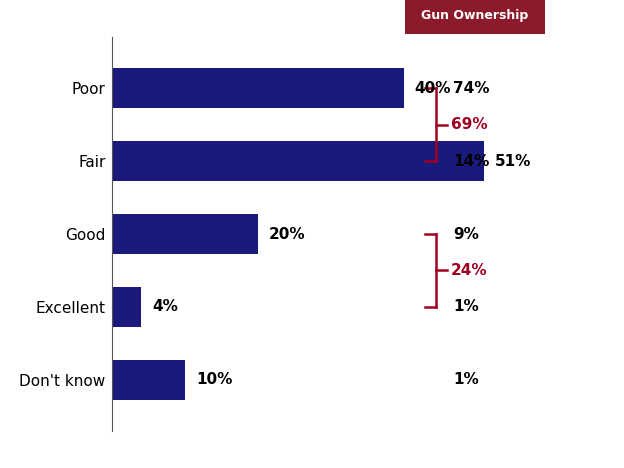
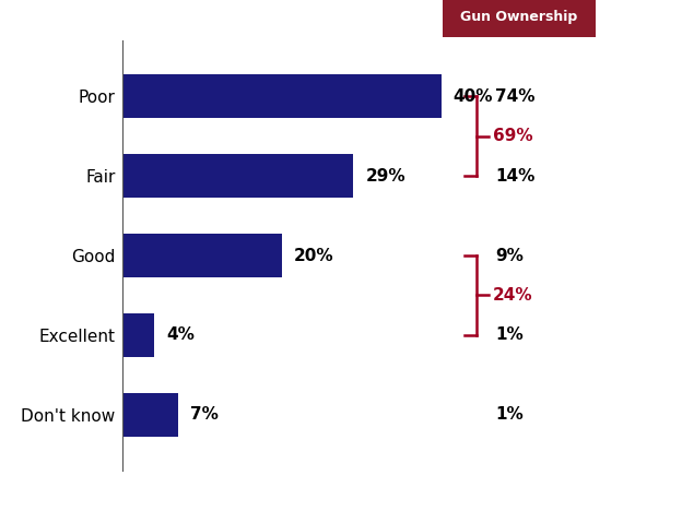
Fair: 51% -> 29%
Don't know: 10% -> 7%
